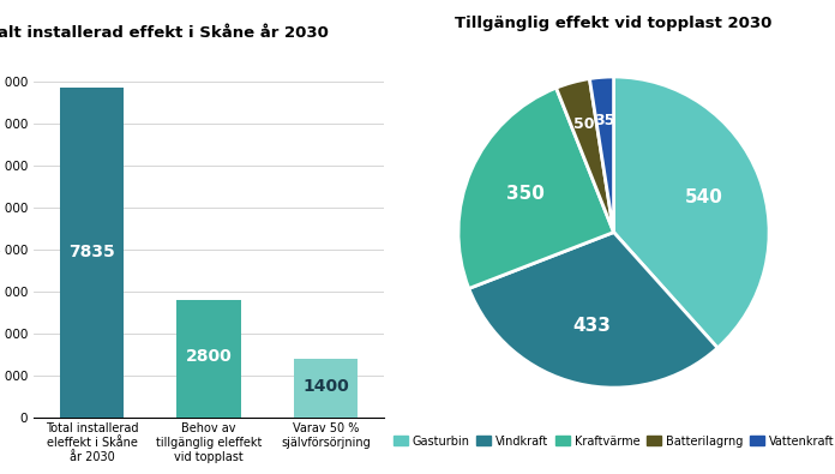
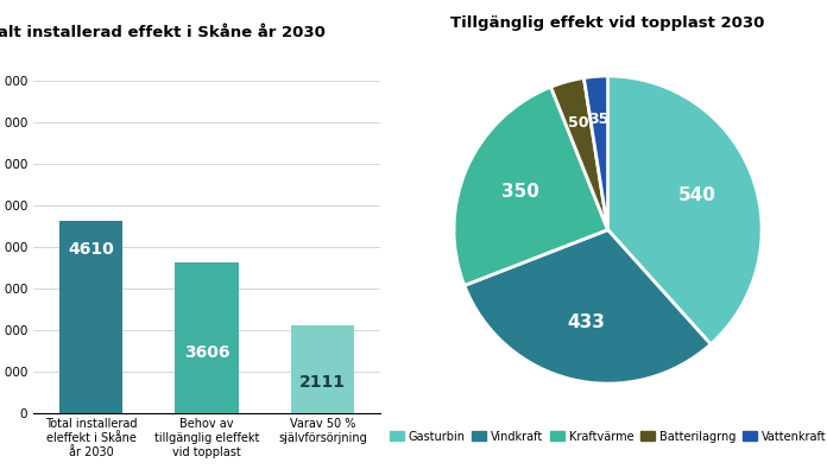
Total installerad eleffekt i Skåne år 2030: 7835 -> 4610
Behov av tillgänglig eleffekt vid topplast: 2800 -> 3606
Varav 50 % självförsörjning: 1400 -> 2111
